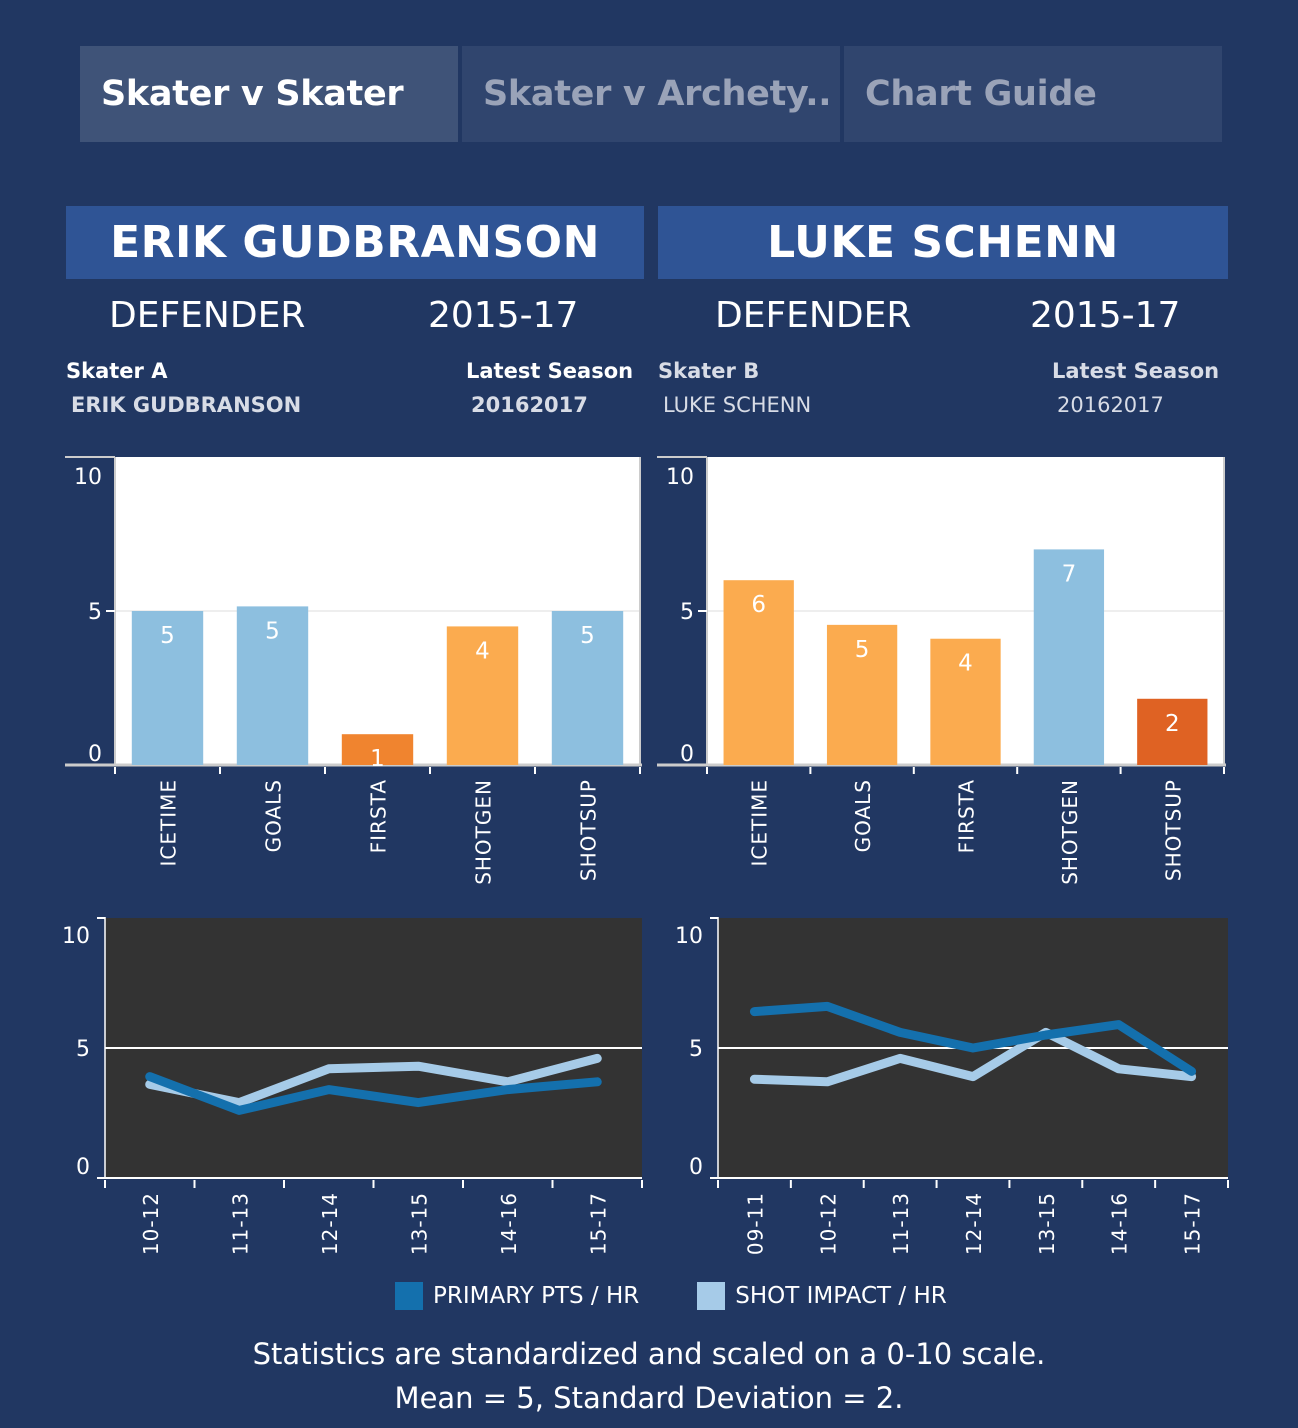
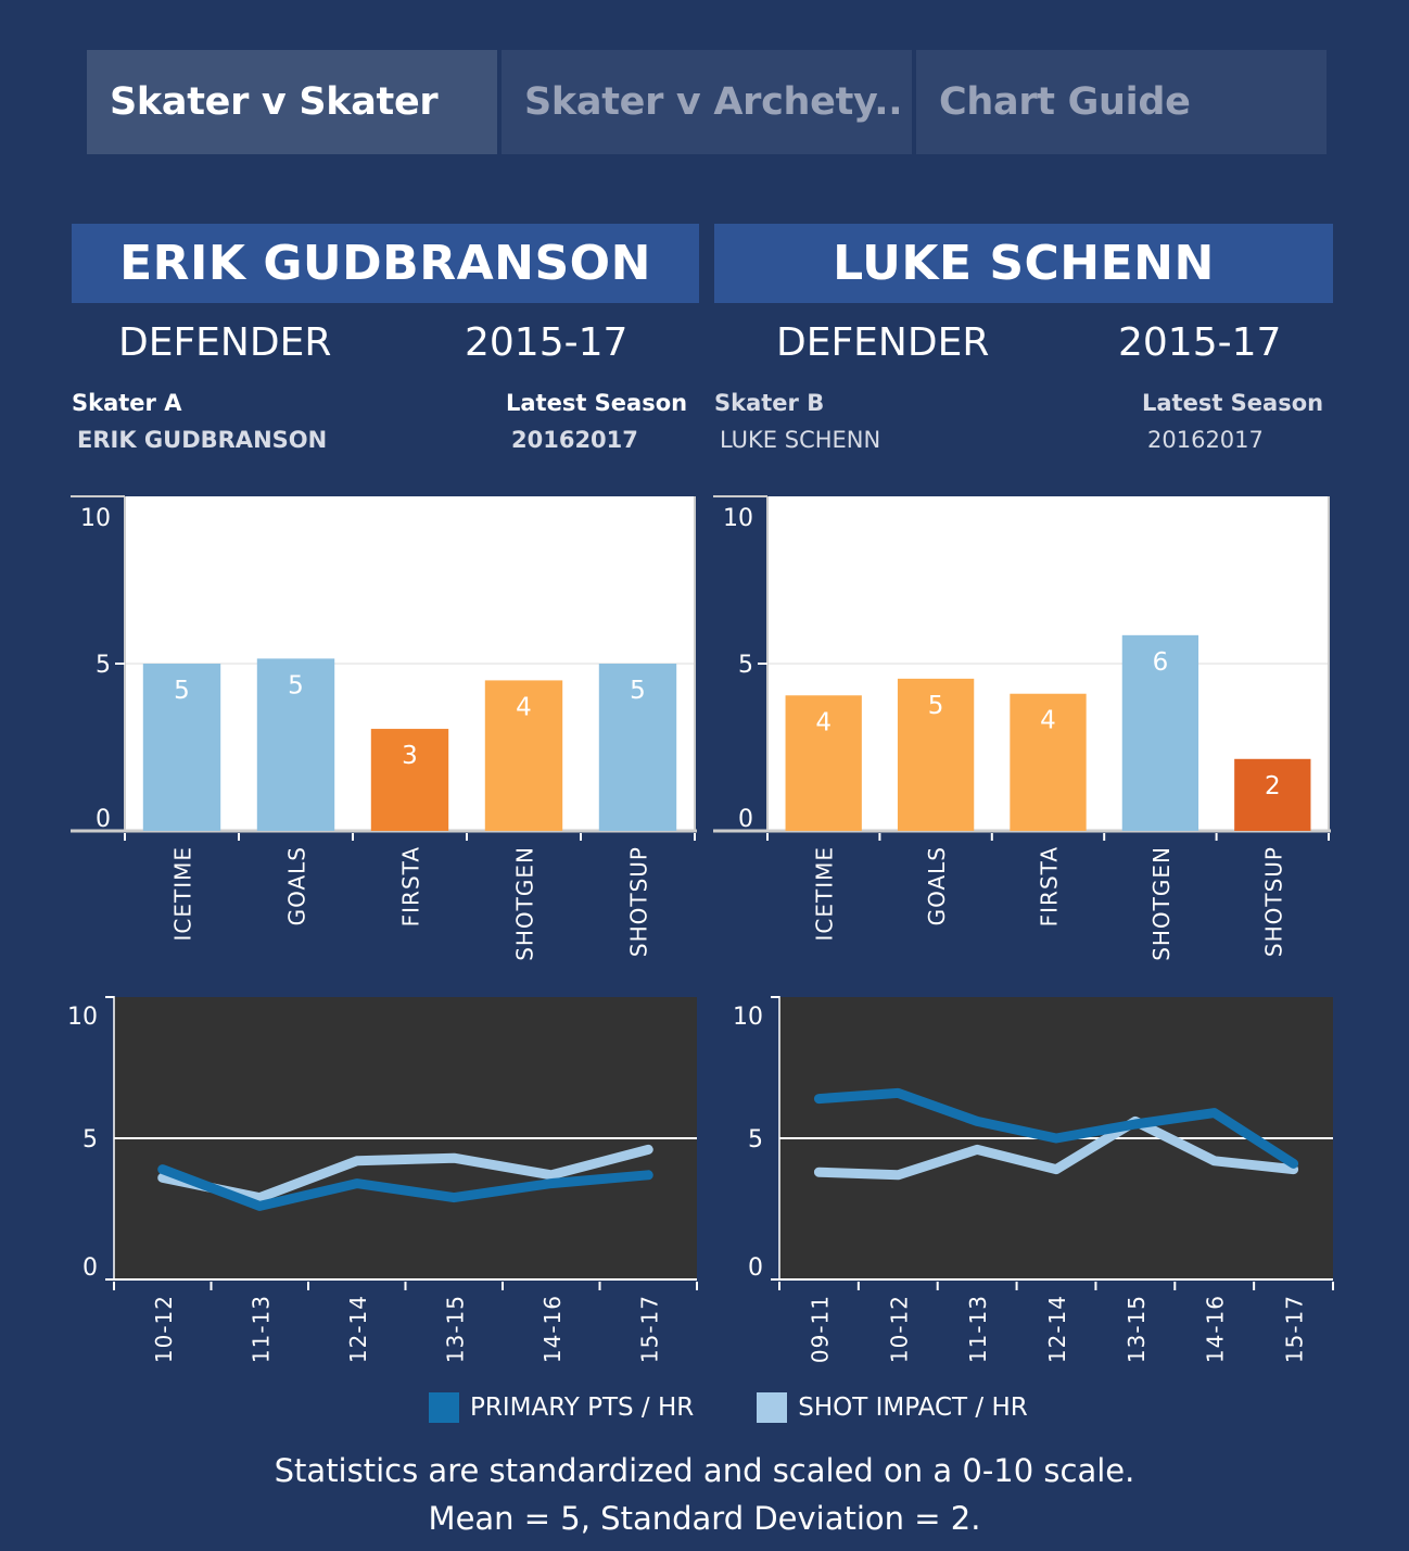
ERIK GUDBRANSON/FIRSTA: 1 -> 3
LUKE SCHENN/ICETIME: 6 -> 4
LUKE SCHENN/SHOTGEN: 7 -> 6
